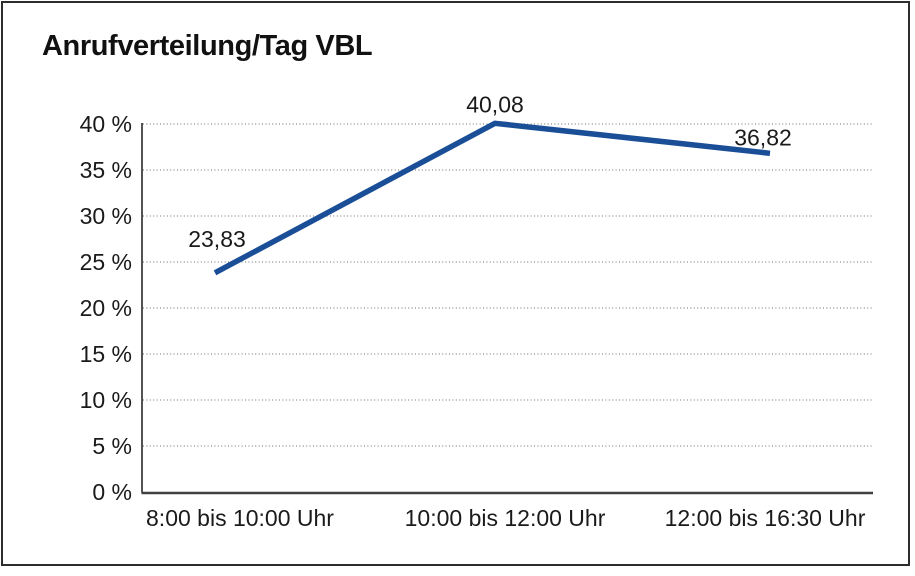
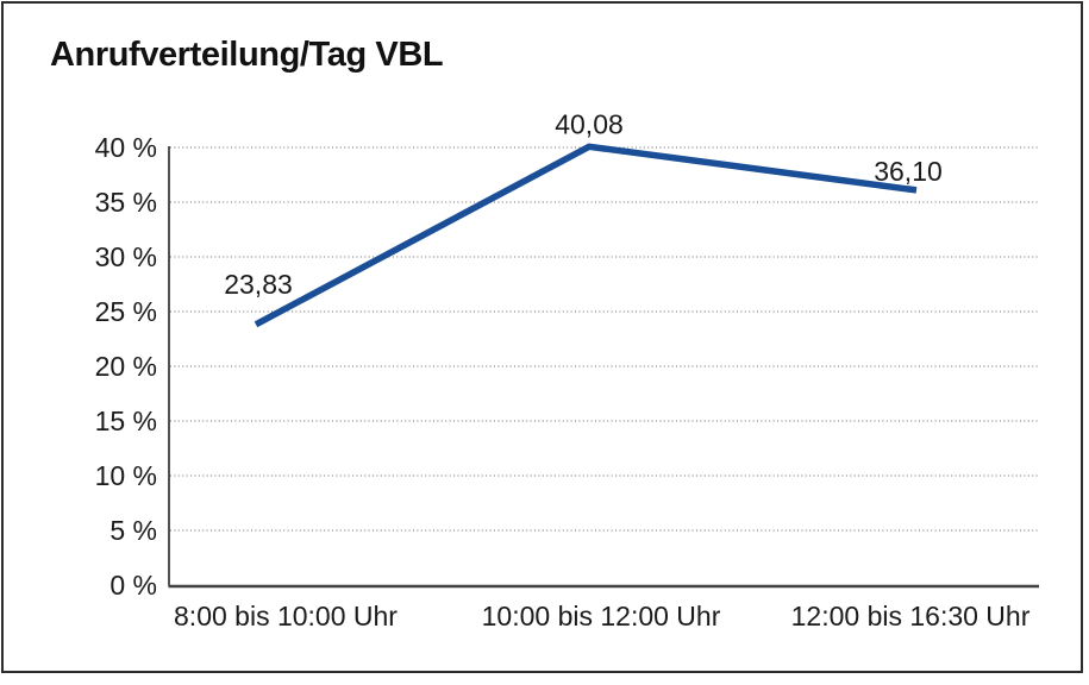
12:00 bis 16:30 Uhr: 36,82 -> 36,10
